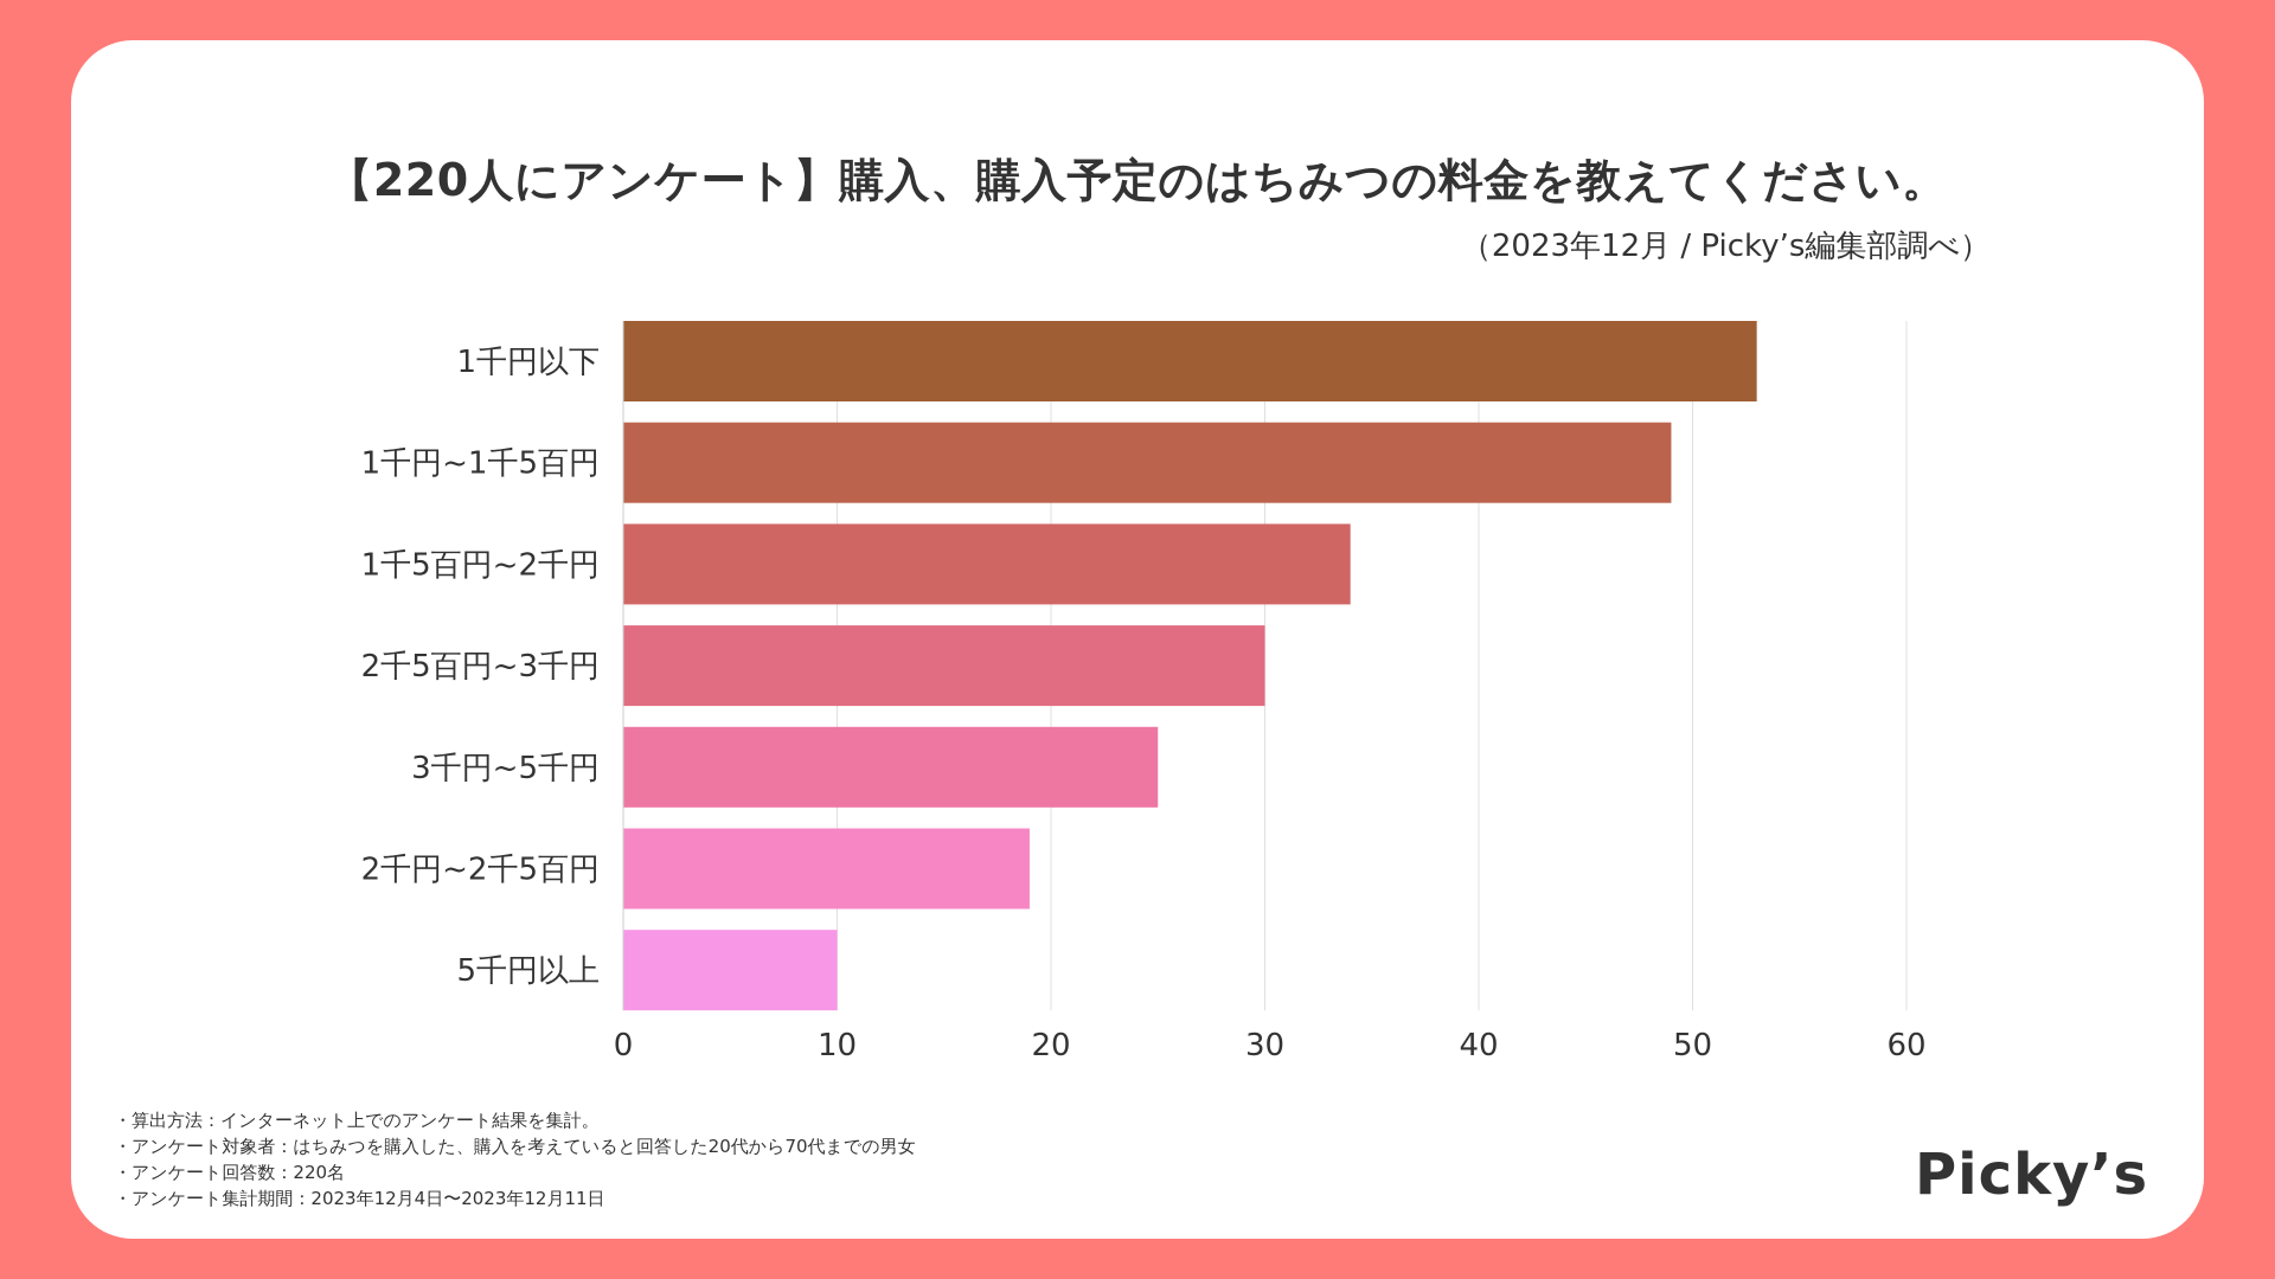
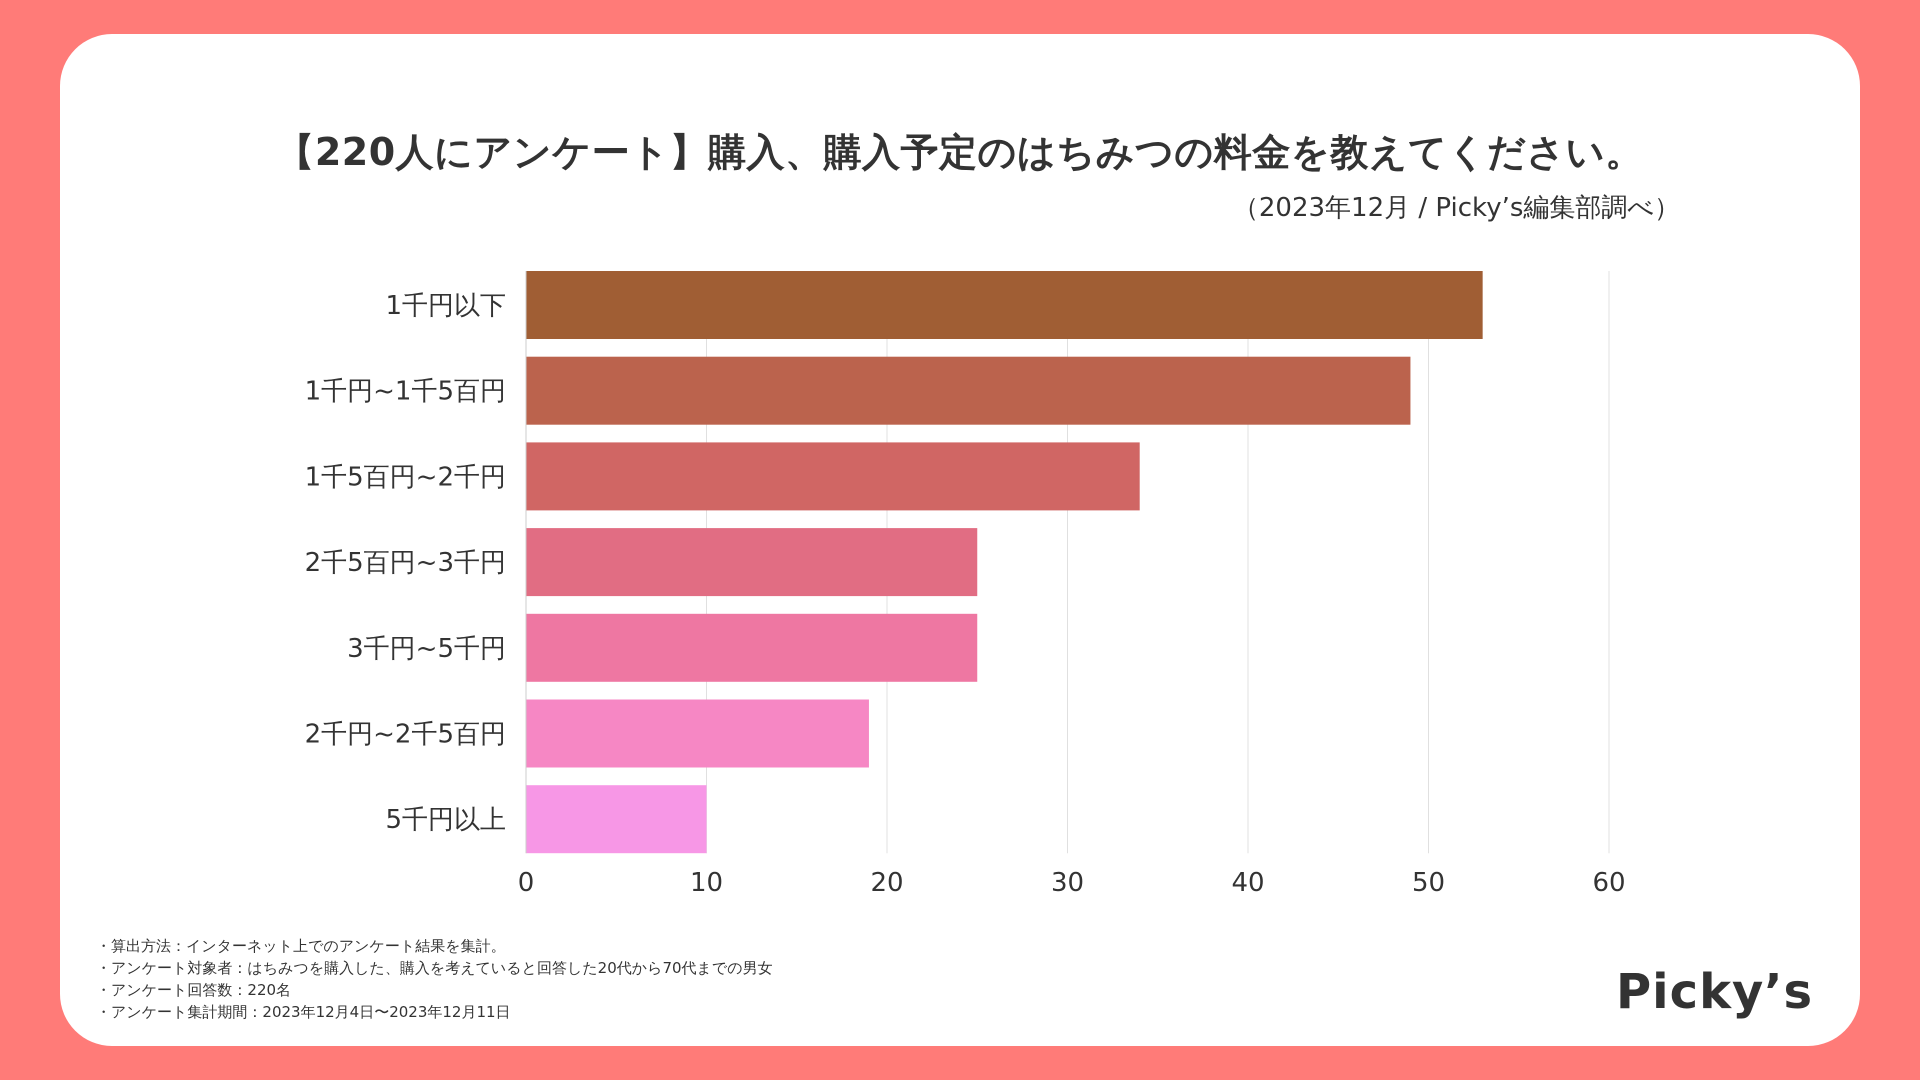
2千5百円~3千円: 30 -> 25
